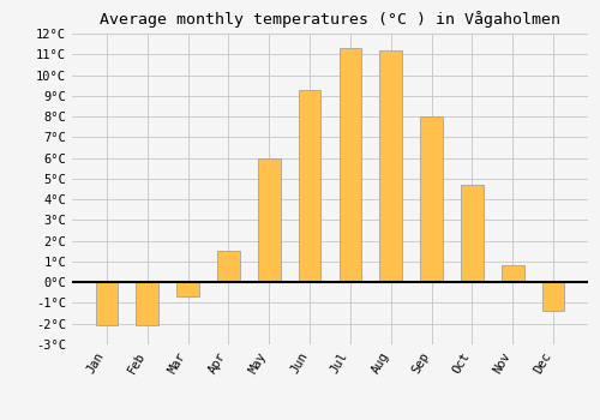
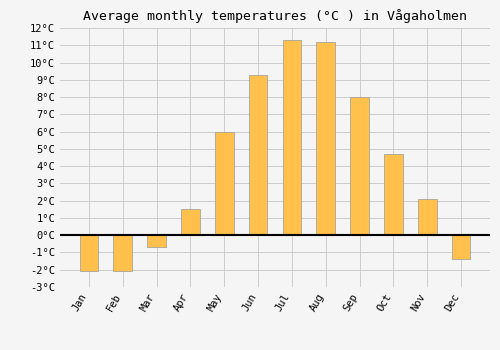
Nov: 0.8°C -> 2.1°C
